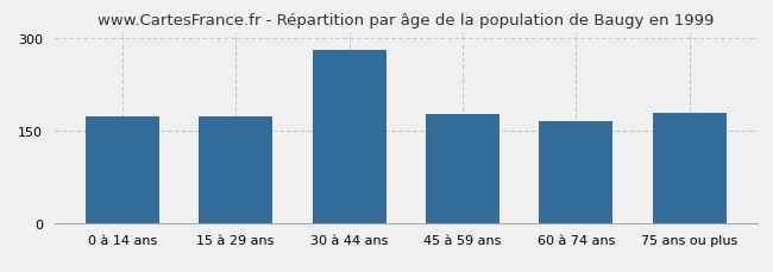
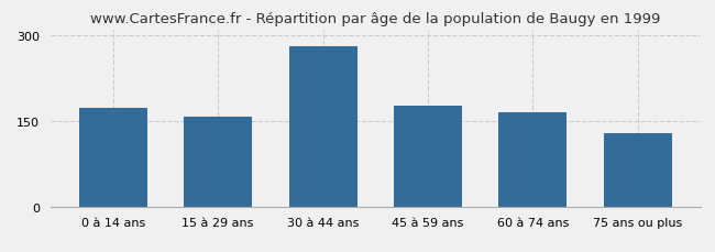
15 à 29 ans: 172 -> 157
75 ans ou plus: 178 -> 128
